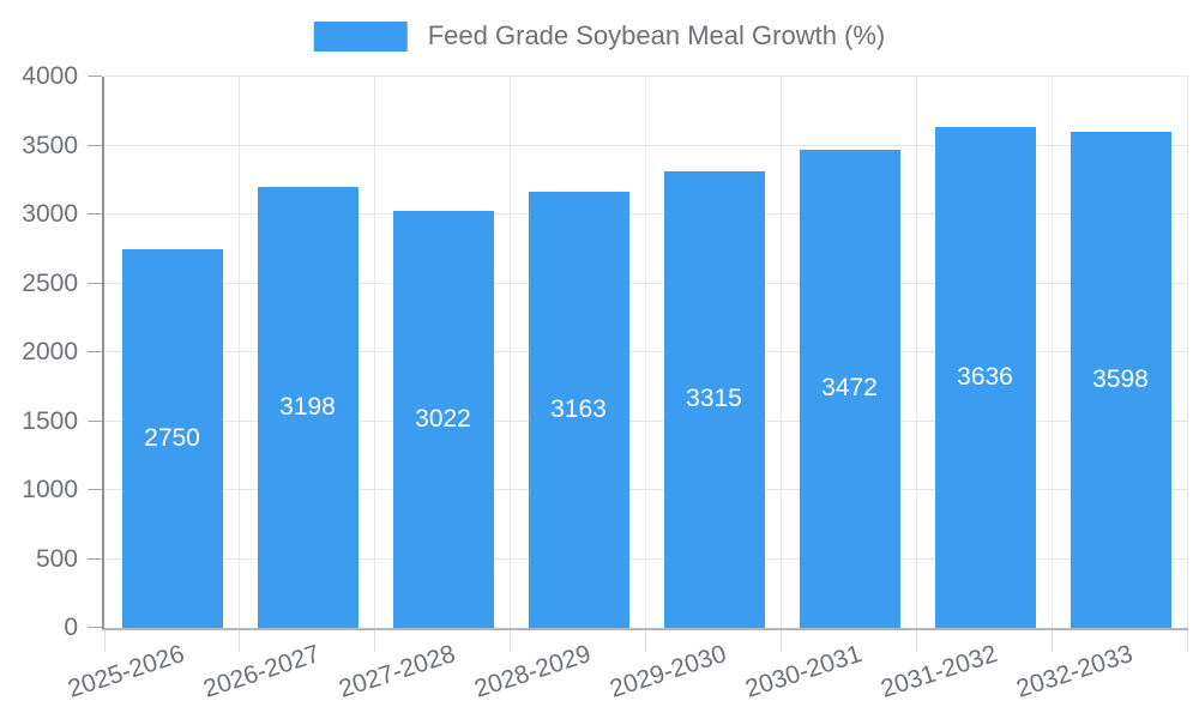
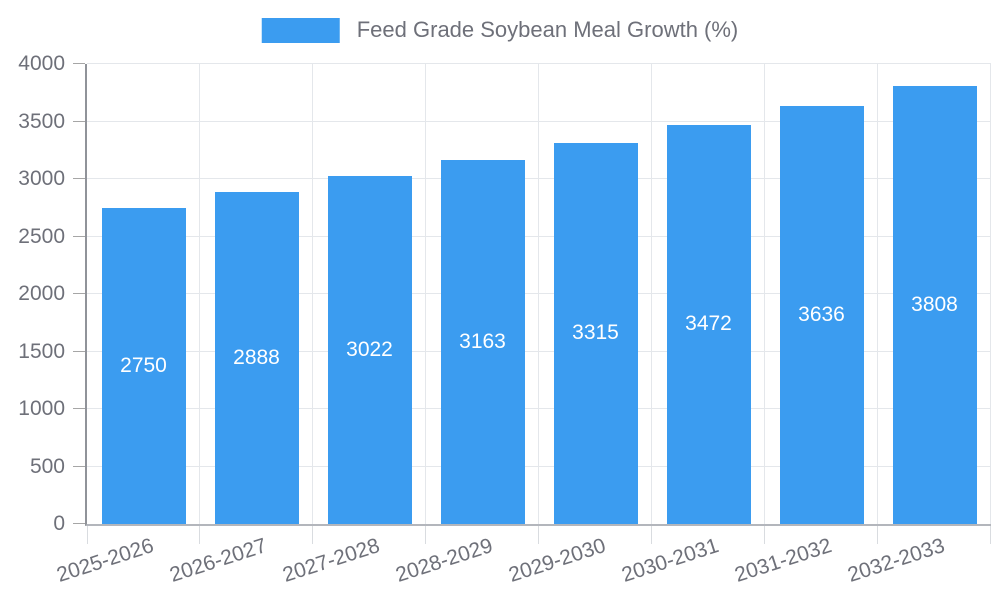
2026-2027: 3198 -> 2888
2032-2033: 3598 -> 3808
